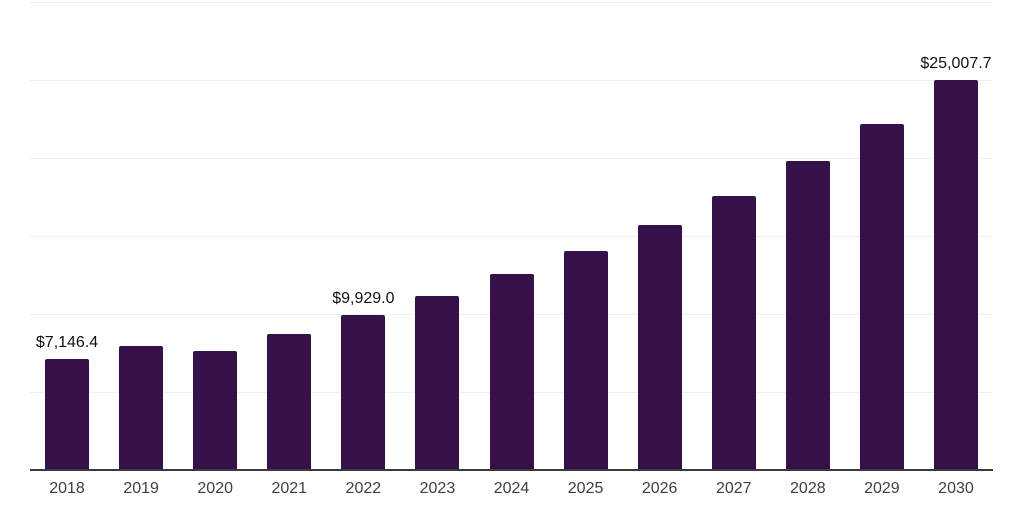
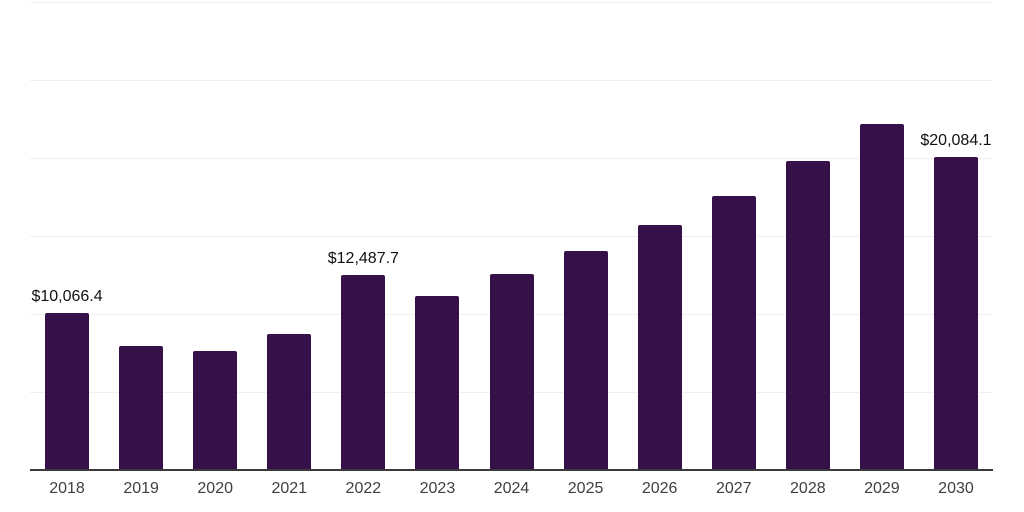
2018: $7,146.4 -> $10,066.4
2022: $9,929.0 -> $12,487.7
2030: $25,007.7 -> $20,084.1
